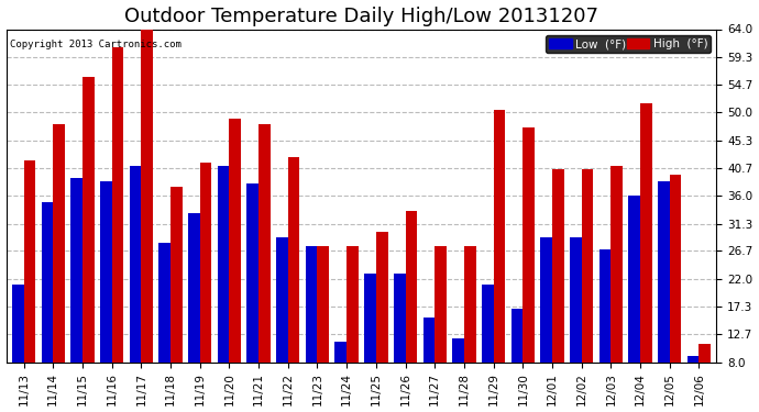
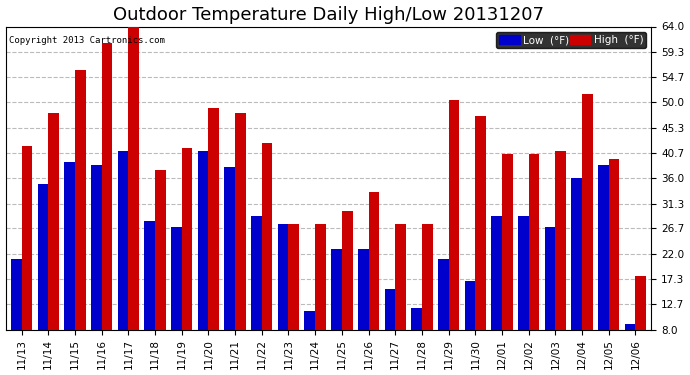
Low (°F)/11/19: 33.0 -> 27.0
High (°F)/12/06: 11.0 -> 18.0
